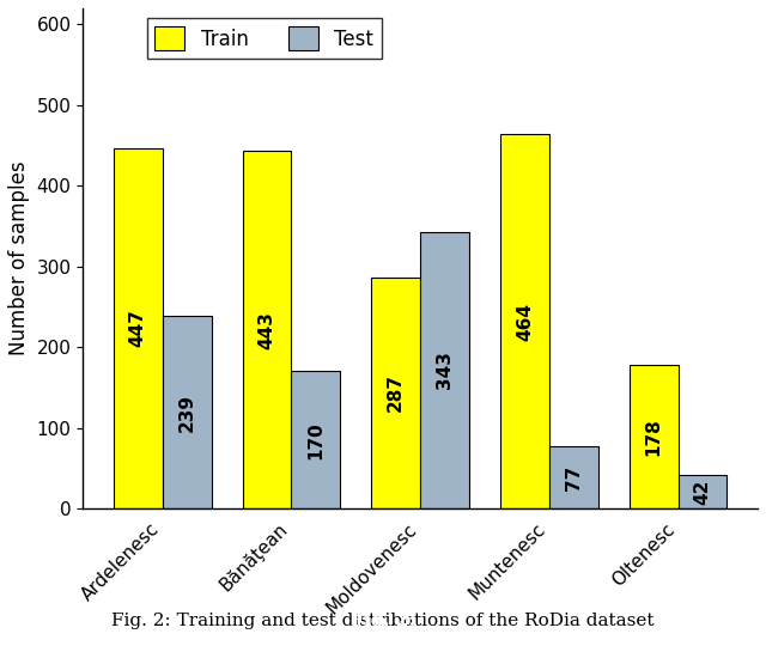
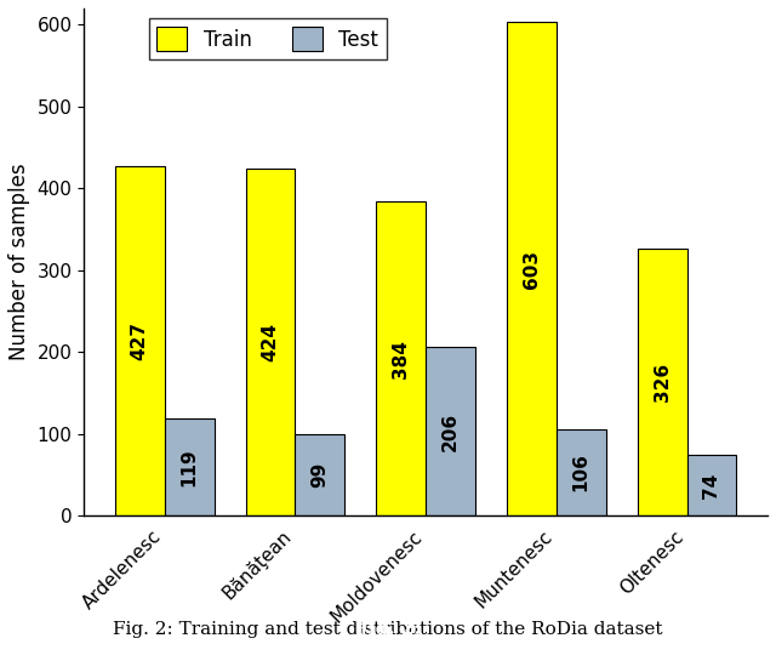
Train/Ardelenesc: 447 -> 427
Test/Ardelenesc: 239 -> 119
Train/Bănăţean: 443 -> 424
Test/Bănăţean: 170 -> 99
Train/Moldovenesc: 287 -> 384
Test/Moldovenesc: 343 -> 206
Train/Muntenesc: 464 -> 603
Test/Muntenesc: 77 -> 106
Train/Oltenesc: 178 -> 326
Test/Oltenesc: 42 -> 74
